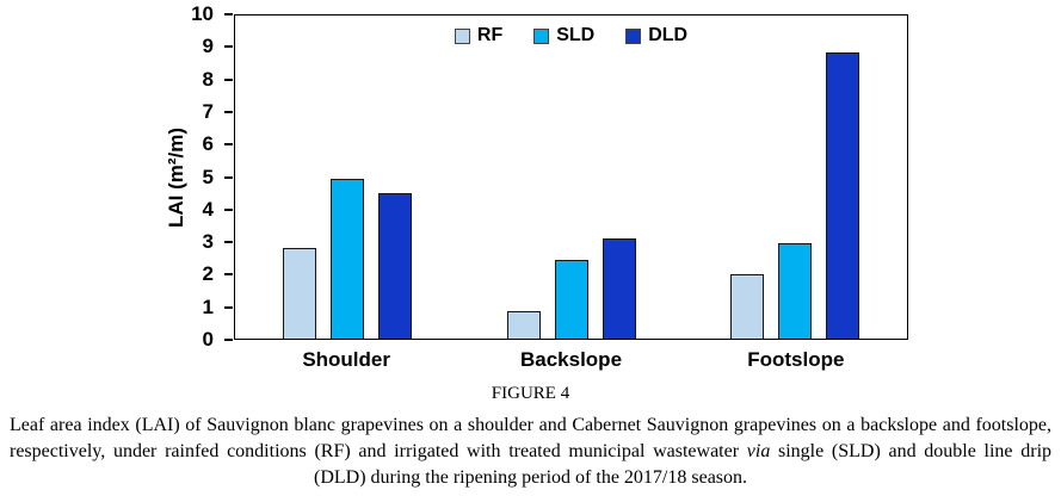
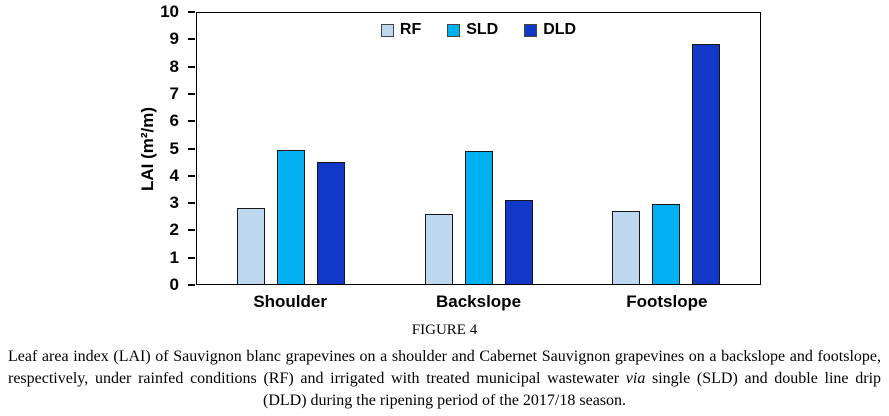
RF/Backslope: 0.8 -> 2.6
SLD/Backslope: 2.5 -> 4.9
RF/Footslope: 2.0 -> 2.7
